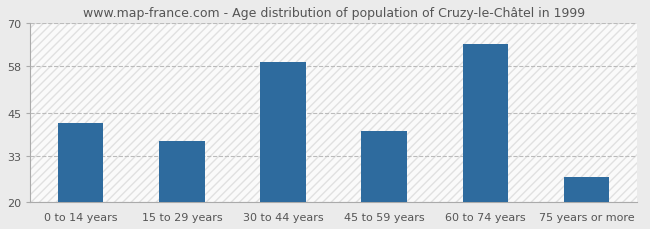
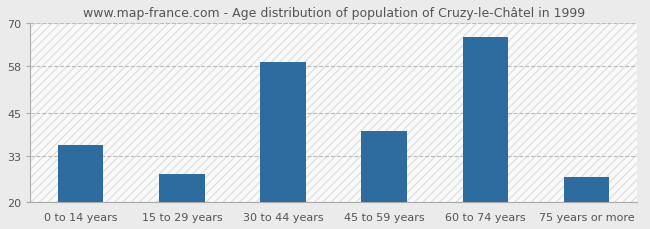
0 to 14 years: 42 -> 36
15 to 29 years: 37 -> 28
60 to 74 years: 64 -> 66
